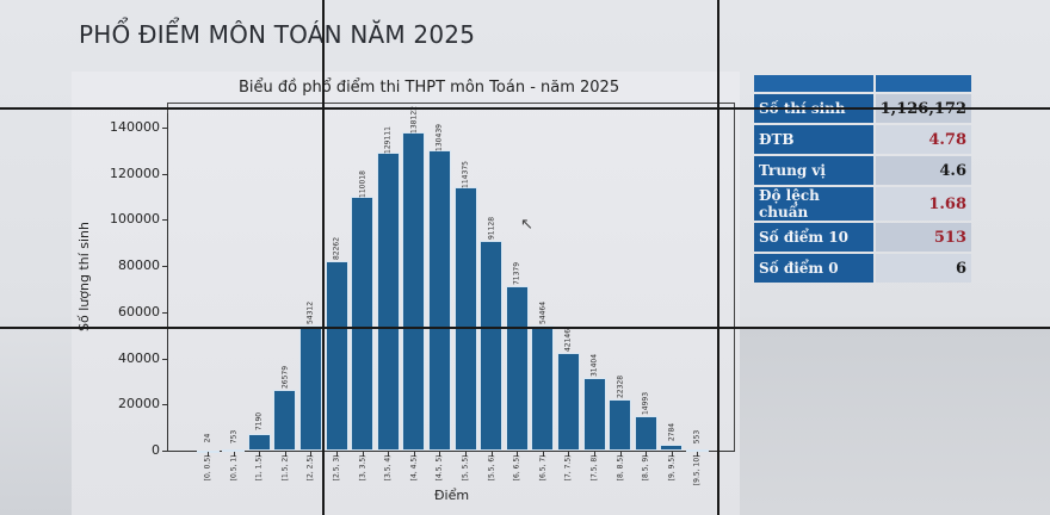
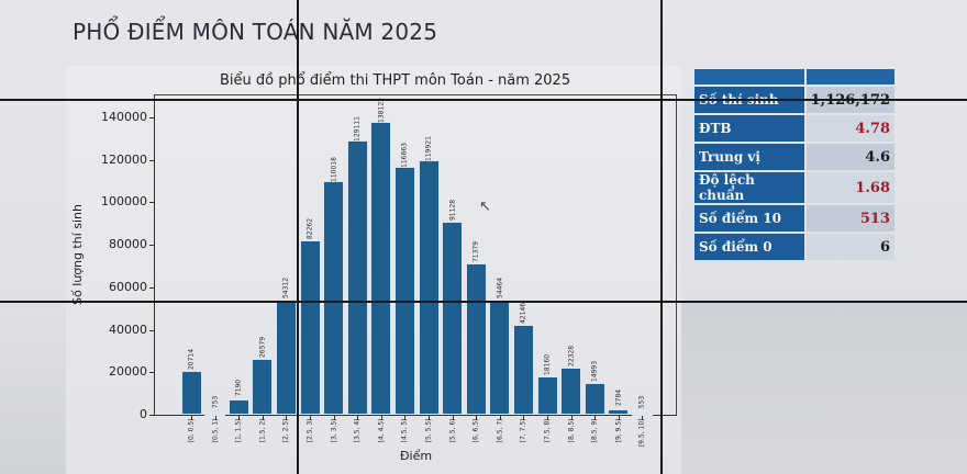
[0, 0.5): 24 -> 20714
[4.5, 5): 130439 -> 116863
[5, 5.5): 114375 -> 119921
[7.5, 8): 31404 -> 18160
